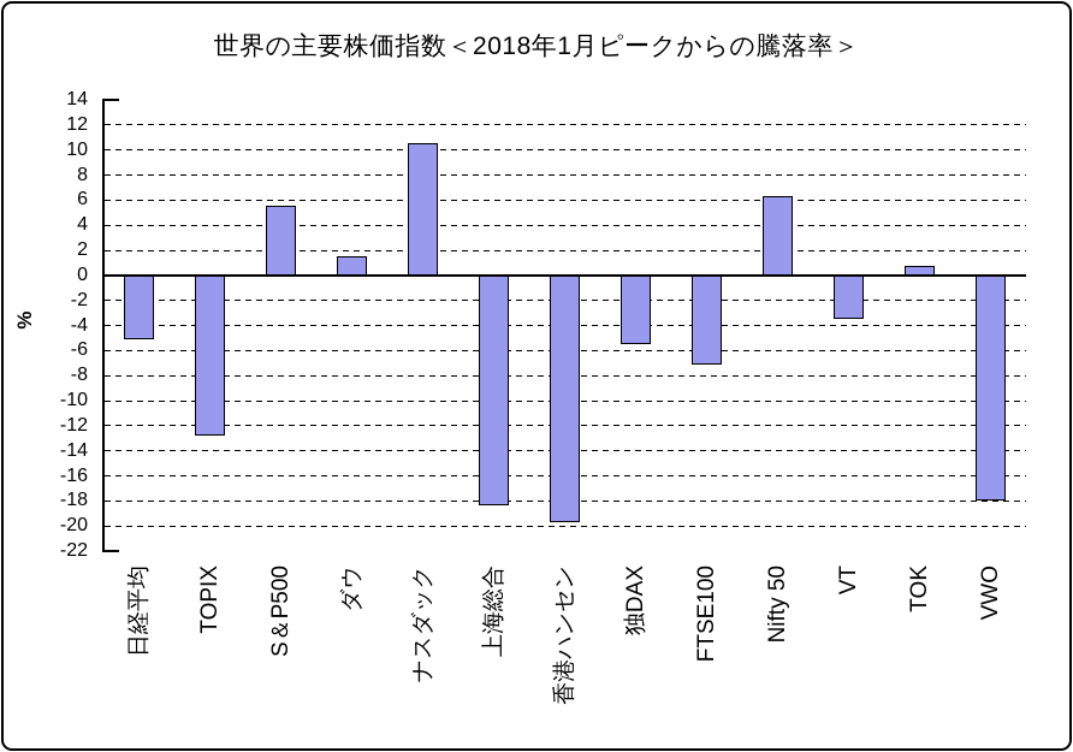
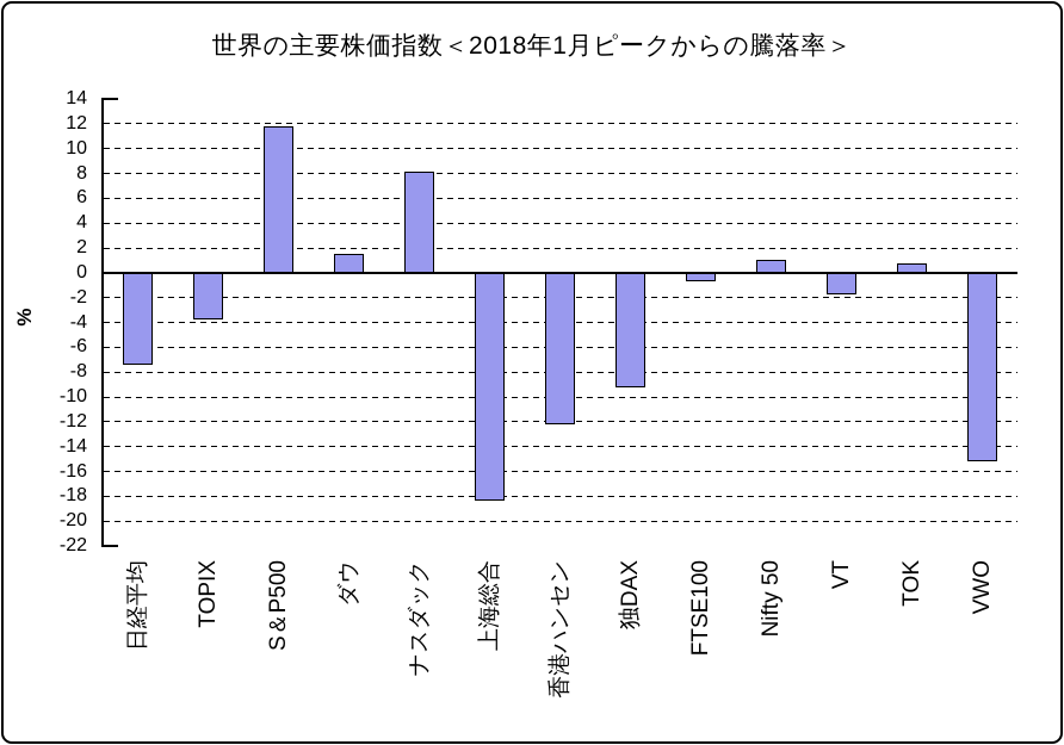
日経平均: -5.1 -> -7.4
TOPIX: -12.8 -> -3.8
S＆P500: 5.6 -> 11.8
ナスダック: 10.5 -> 8.1
香港ハンセン: -19.7 -> -12.2
独DAX: -5.5 -> -9.2
FTSE100: -7.1 -> -0.7
Nifty 50: 6.3 -> 1.0
VT: -3.5 -> -1.7
VWO: -18.0 -> -15.2
